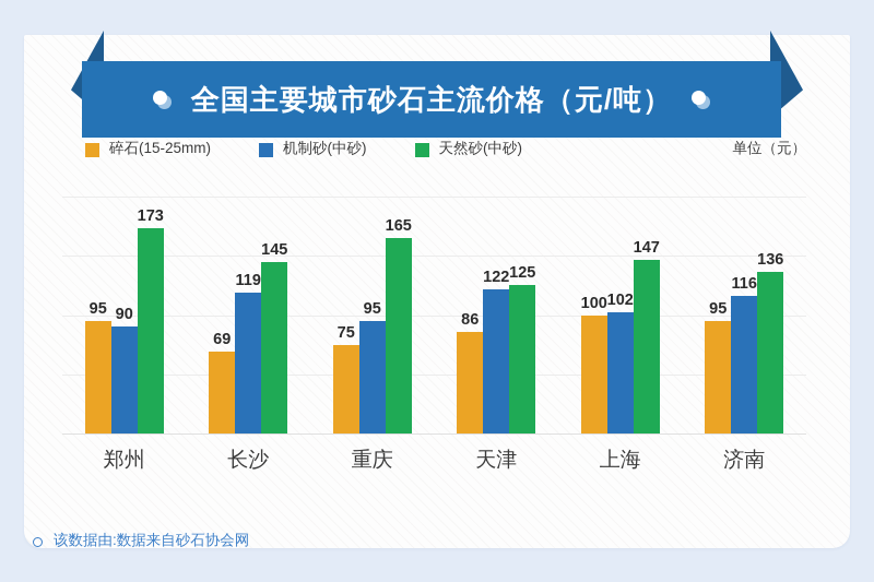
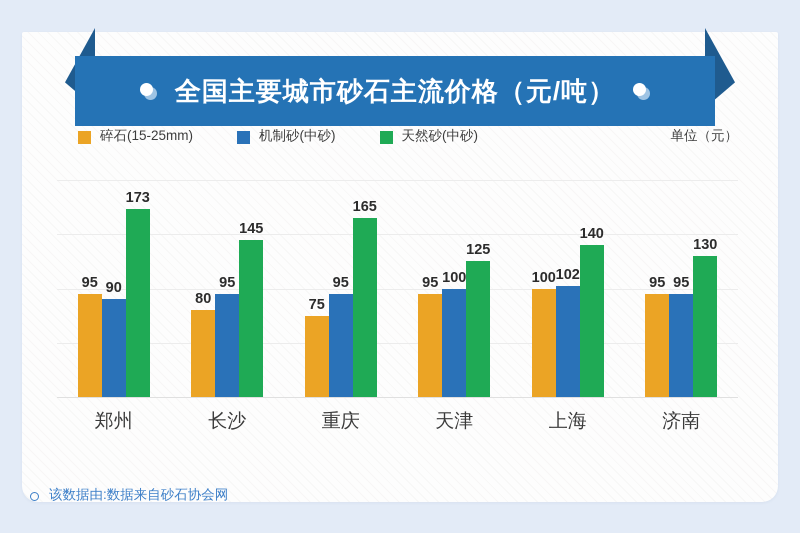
碎石(15-25mm)/长沙: 69 -> 80
机制砂(中砂)/长沙: 119 -> 95
碎石(15-25mm)/天津: 86 -> 95
机制砂(中砂)/天津: 122 -> 100
天然砂(中砂)/上海: 147 -> 140
机制砂(中砂)/济南: 116 -> 95
天然砂(中砂)/济南: 136 -> 130
